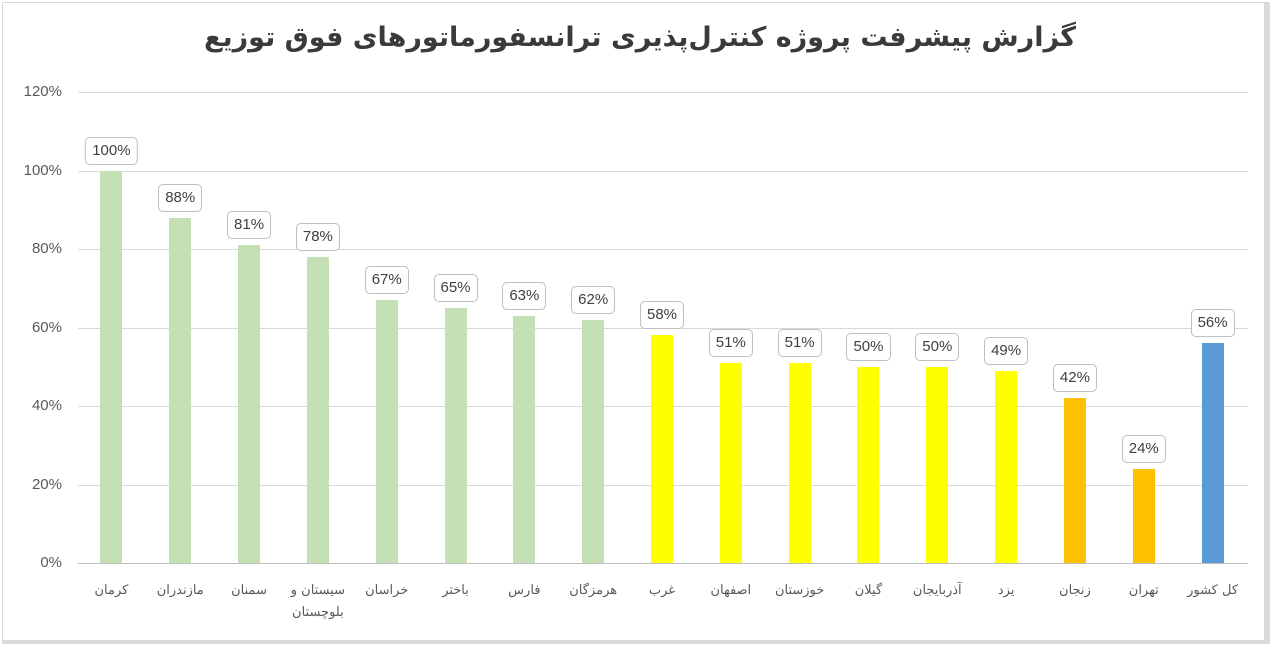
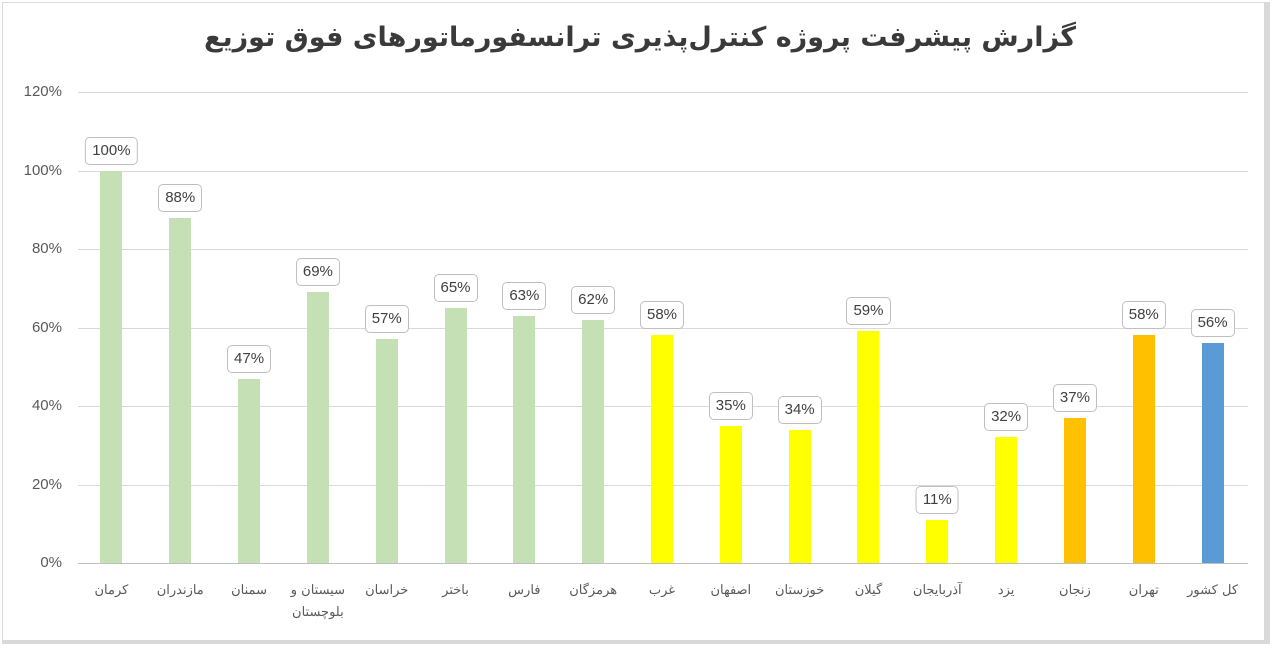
سمنان: 81% -> 47%
سیستان و بلوچستان: 78% -> 69%
خراسان: 67% -> 57%
اصفهان: 51% -> 35%
خوزستان: 51% -> 34%
گیلان: 50% -> 59%
آذربایجان: 50% -> 11%
یزد: 49% -> 32%
زنجان: 42% -> 37%
تهران: 24% -> 58%
